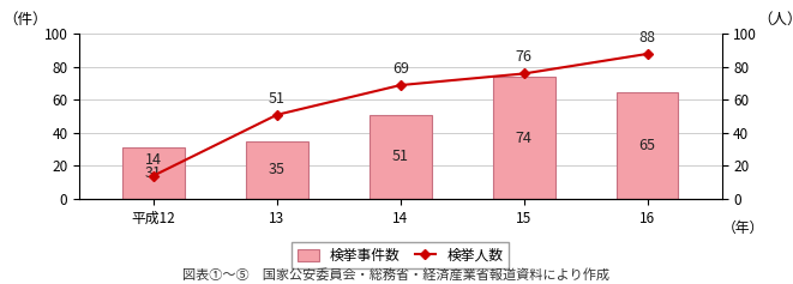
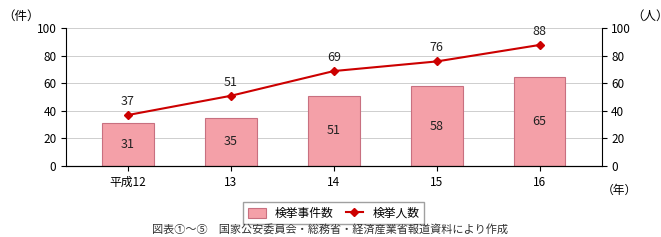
検挙人数/平成12: 14 -> 37
検挙事件数/15: 74 -> 58
